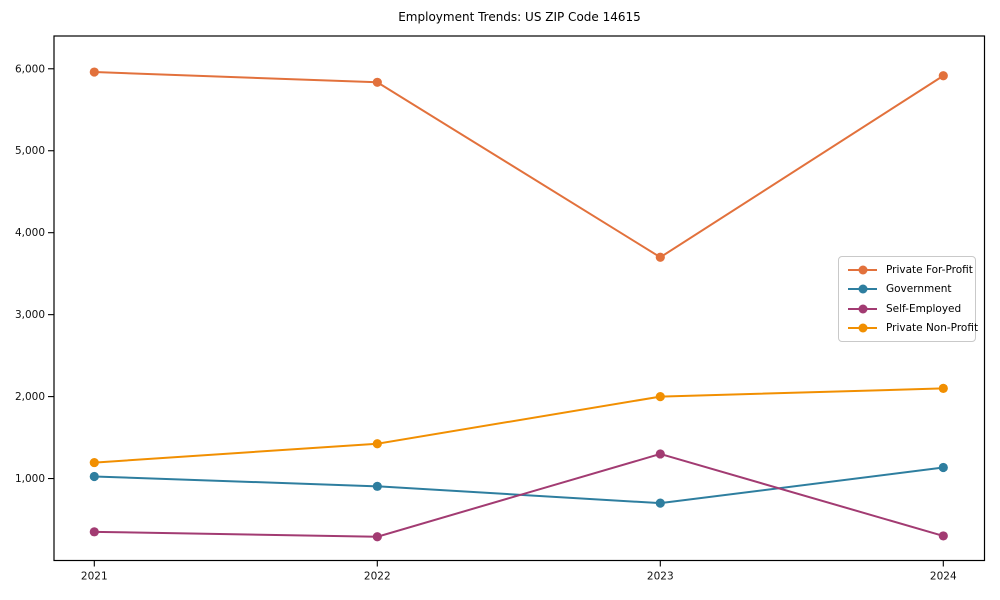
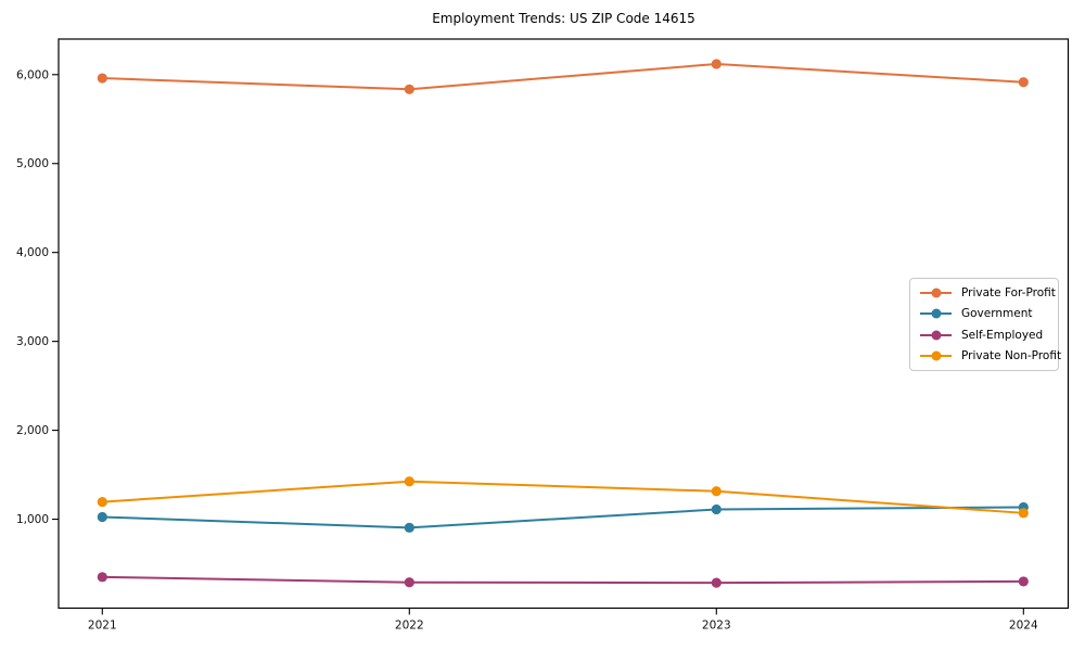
Private For-Profit/2023: 3700 -> 6100
Government/2023: 700 -> 1100
Self-Employed/2023: 1300 -> 300
Private Non-Profit/2023: 2000 -> 1300
Private Non-Profit/2024: 2100 -> 1100
